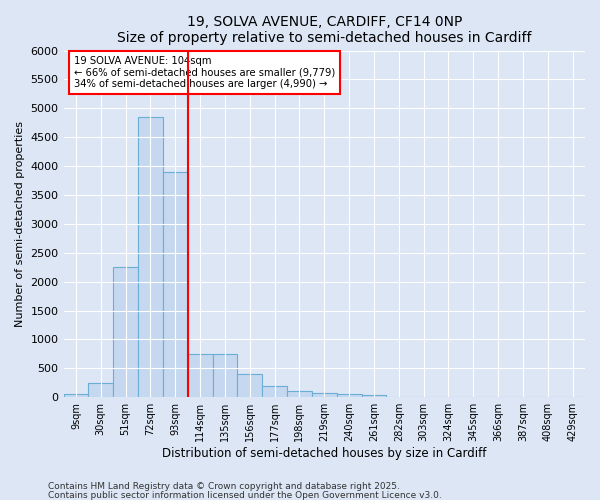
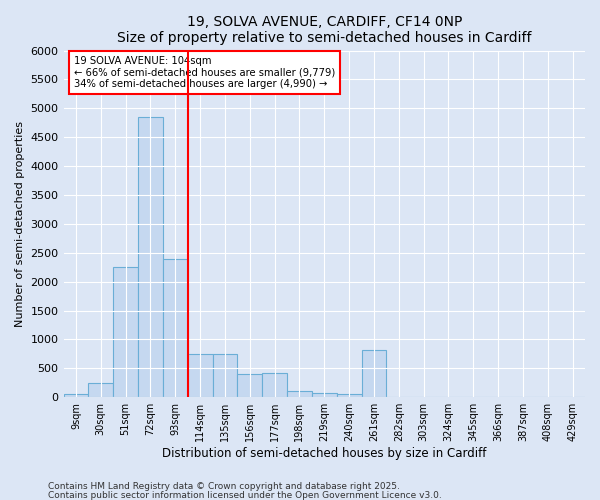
93sqm: 3900 -> 2400
177sqm: 200 -> 420
261sqm: 30 -> 820
